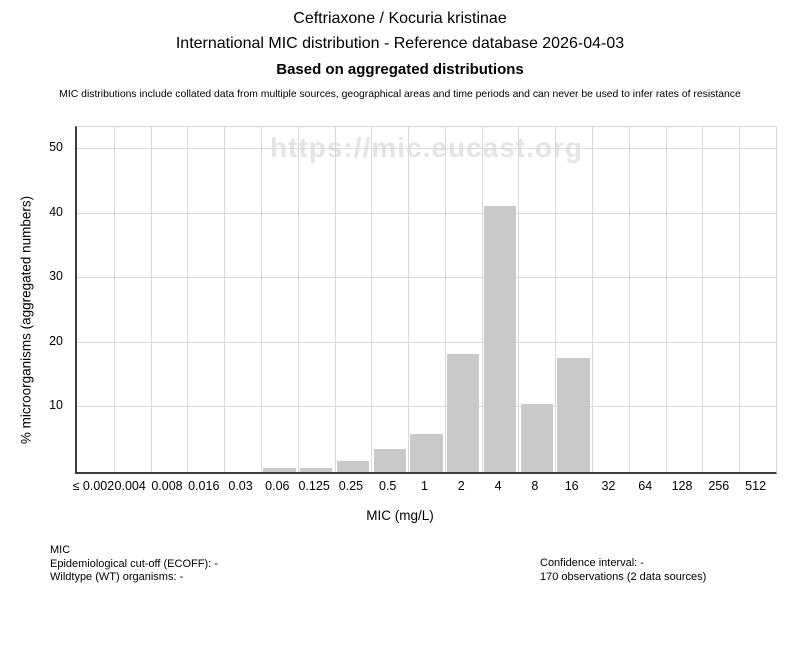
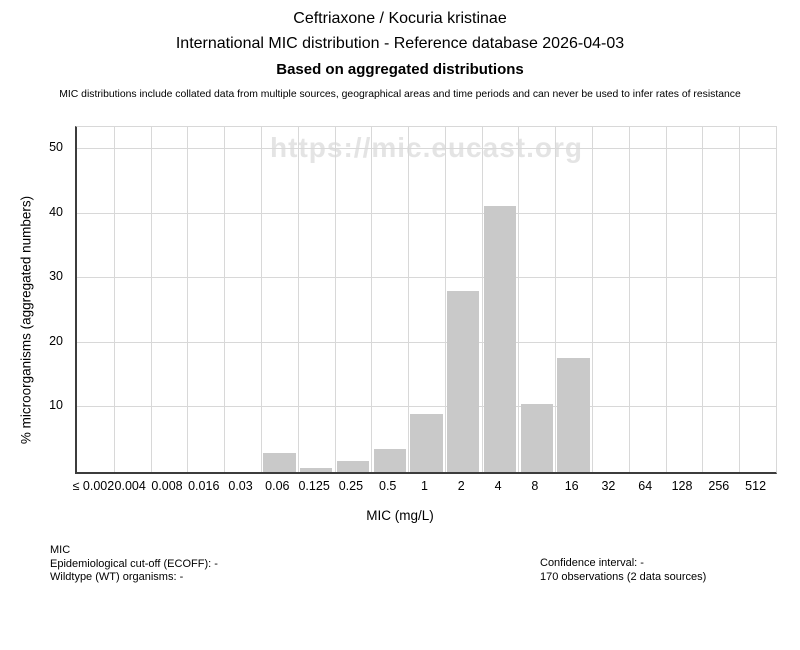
0.06: 1 -> 3
1: 6 -> 9
2: 18 -> 28
